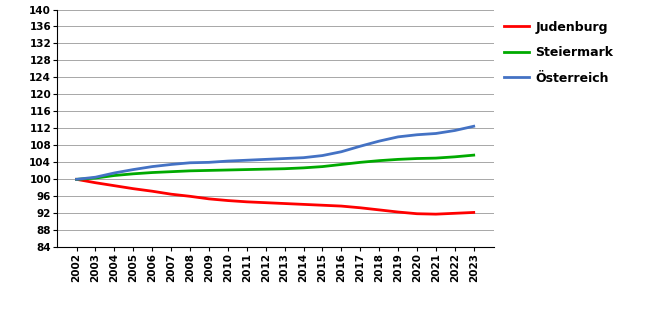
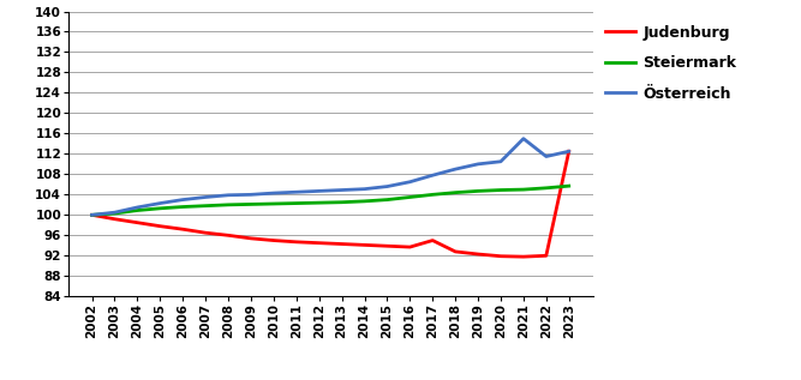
Judenburg/2017: 93.3 -> 95.0
Österreich/2021: 110.8 -> 115.0
Judenburg/2023: 92.2 -> 112.5
